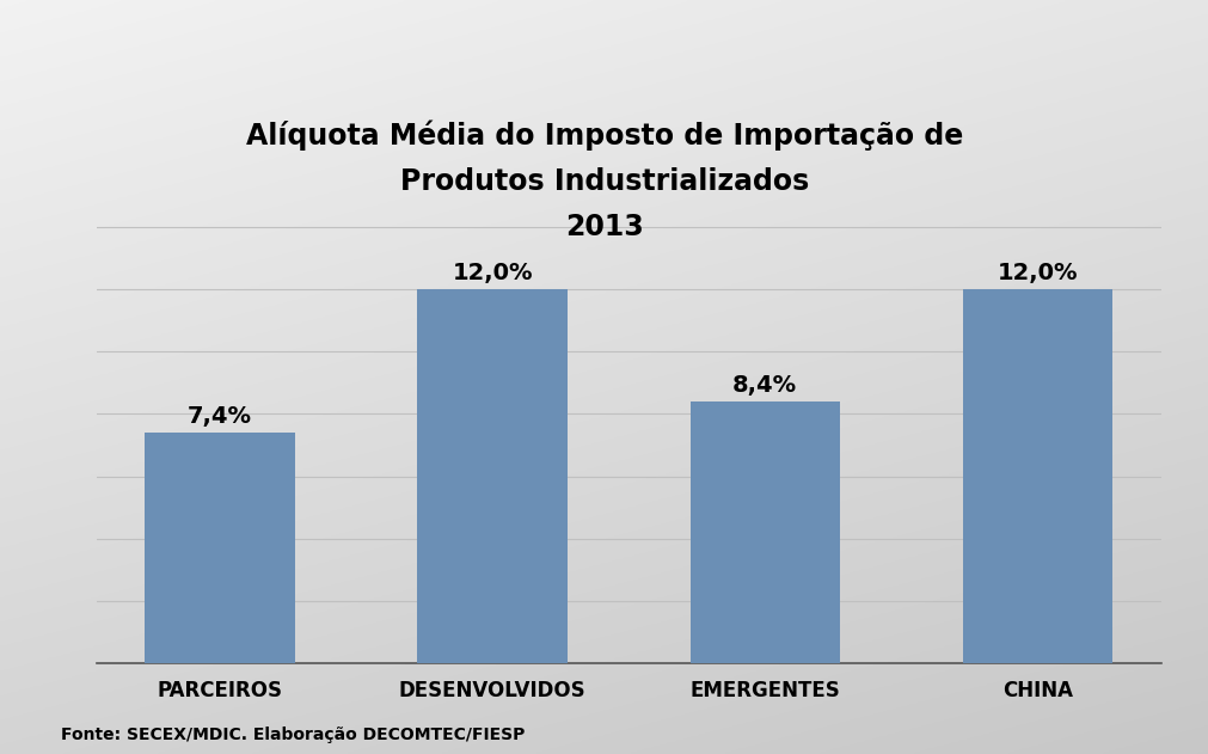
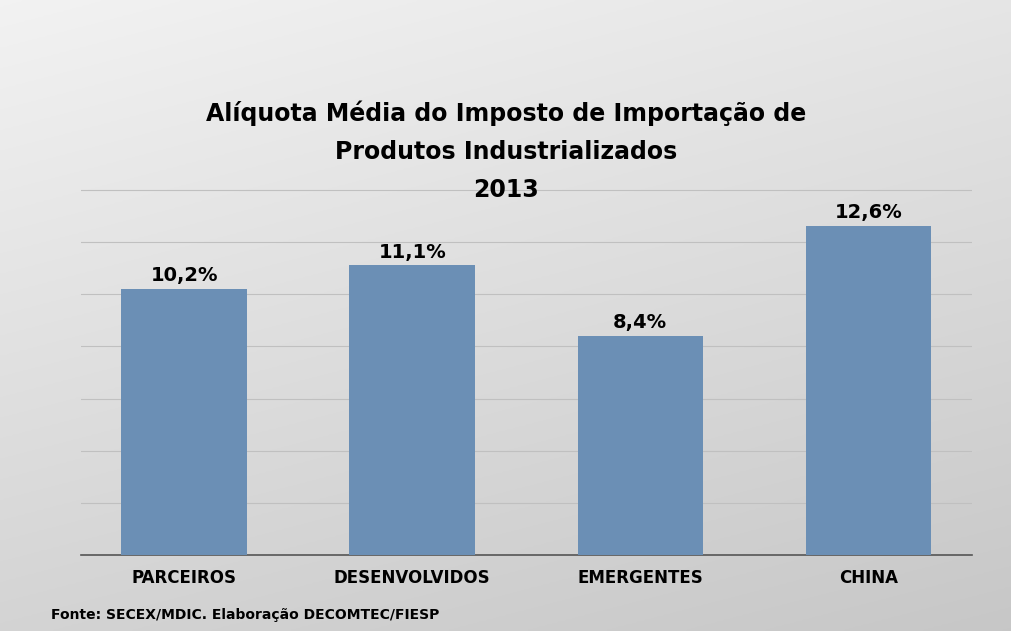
PARCEIROS: 7,4% -> 10,2%
DESENVOLVIDOS: 12,0% -> 11,1%
CHINA: 12,0% -> 12,6%
